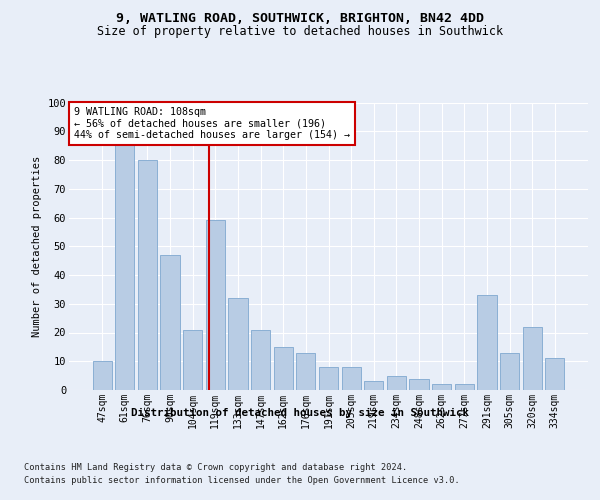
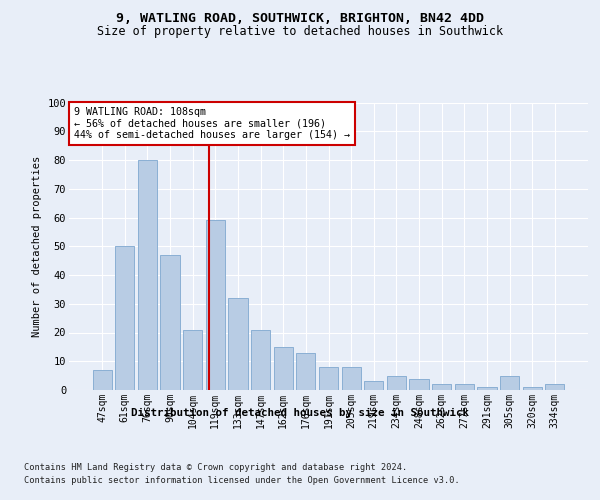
47sqm: 10 -> 7
61sqm: 86 -> 50
291sqm: 33 -> 1
305sqm: 13 -> 5
320sqm: 22 -> 1
334sqm: 11 -> 2
